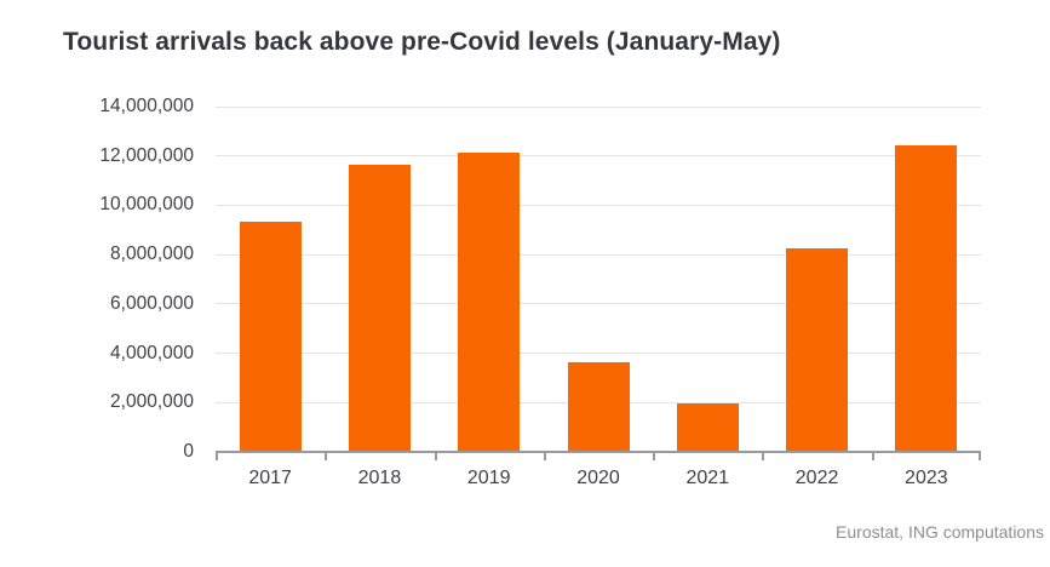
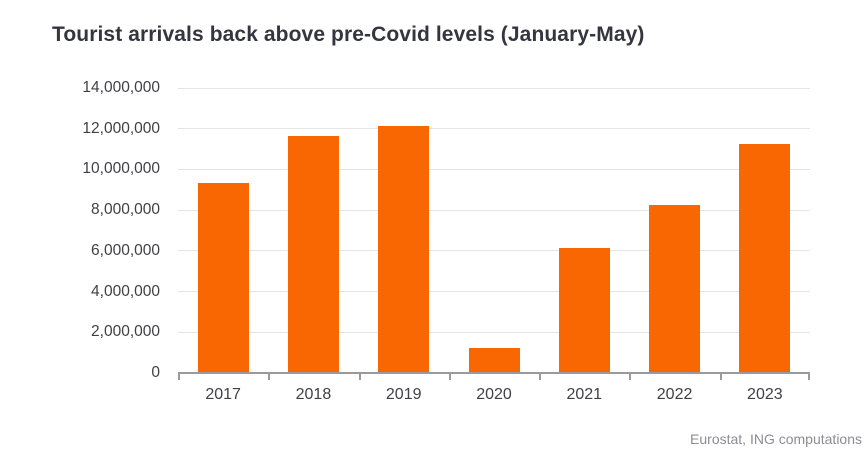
2020: 3600000 -> 1200000
2021: 1900000 -> 6100000
2023: 12400000 -> 11200000
